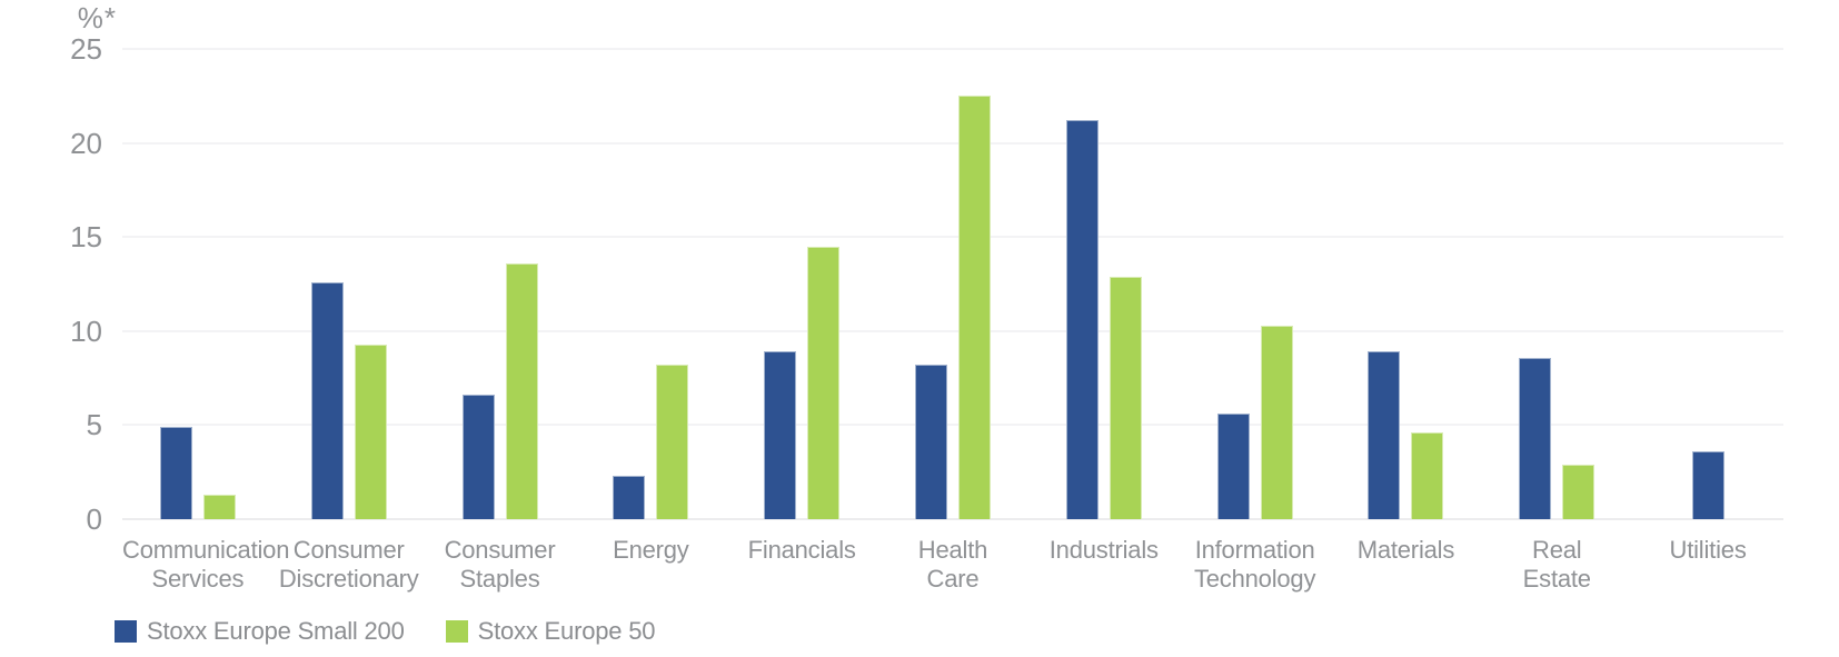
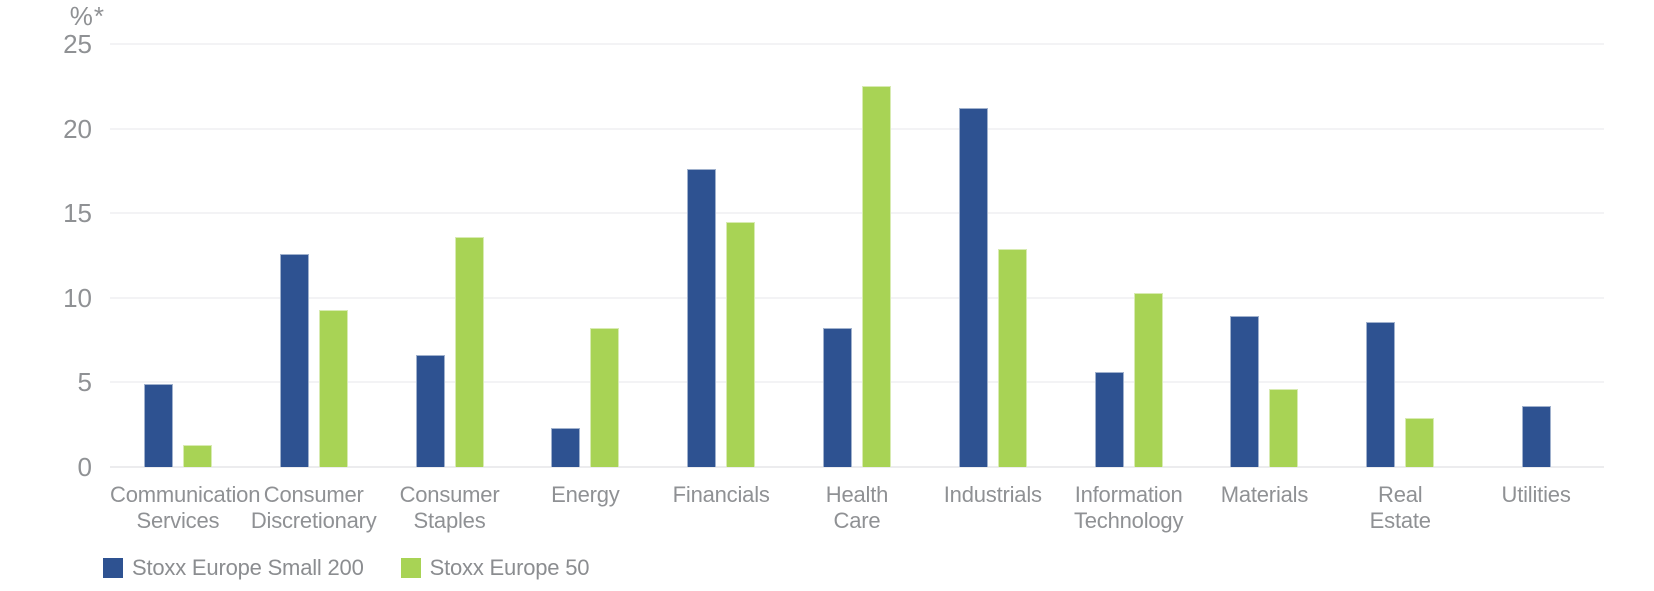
Stoxx Europe Small 200/Financials: 8.9 -> 17.6
